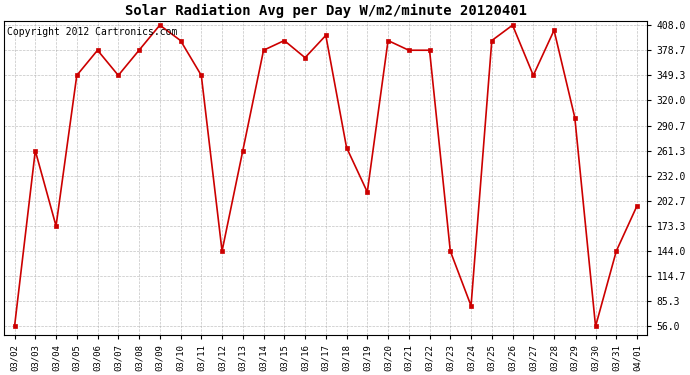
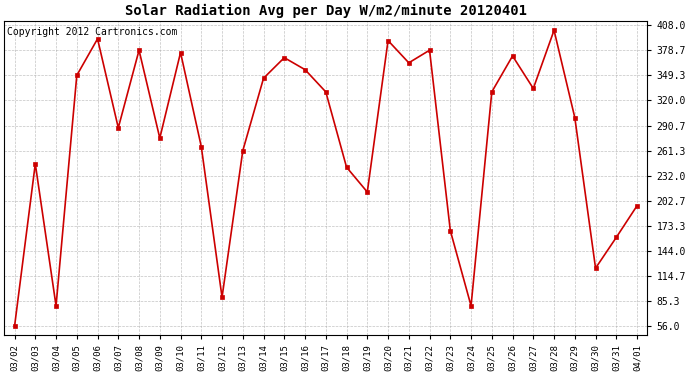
03/03: 261 -> 246
03/04: 173 -> 80
03/06: 379 -> 392
03/07: 349 -> 288
03/09: 408 -> 276
03/10: 390 -> 376
03/11: 349 -> 266
03/12: 144 -> 90
03/14: 379 -> 346
03/15: 390 -> 370
03/16: 370 -> 356
03/17: 396 -> 330
03/18: 265 -> 242
03/21: 379 -> 364
03/23: 144 -> 168
03/25: 390 -> 330
03/26: 408 -> 372
03/27: 349 -> 334
03/30: 56 -> 124
03/31: 144 -> 160
